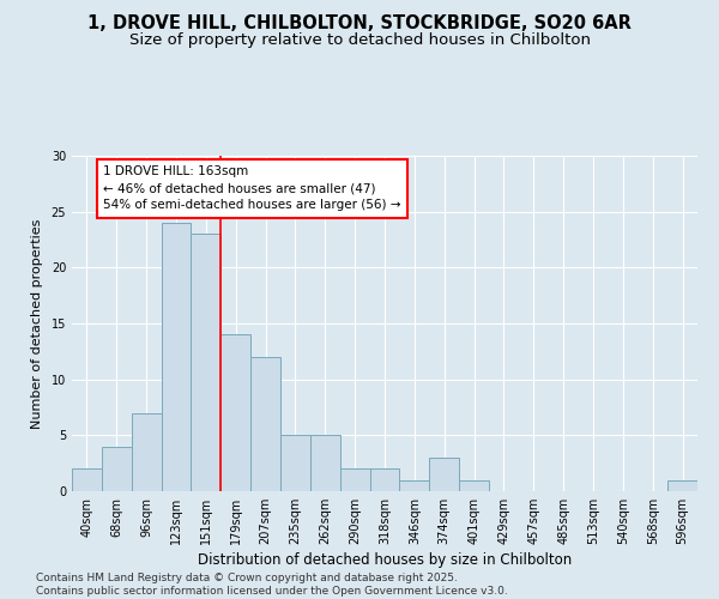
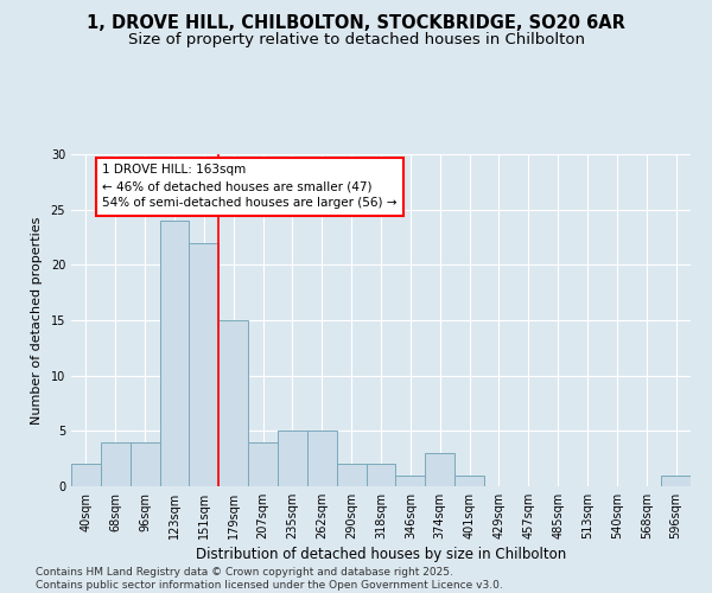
96sqm: 7 -> 4
151sqm: 23 -> 22
179sqm: 14 -> 15
207sqm: 12 -> 4
